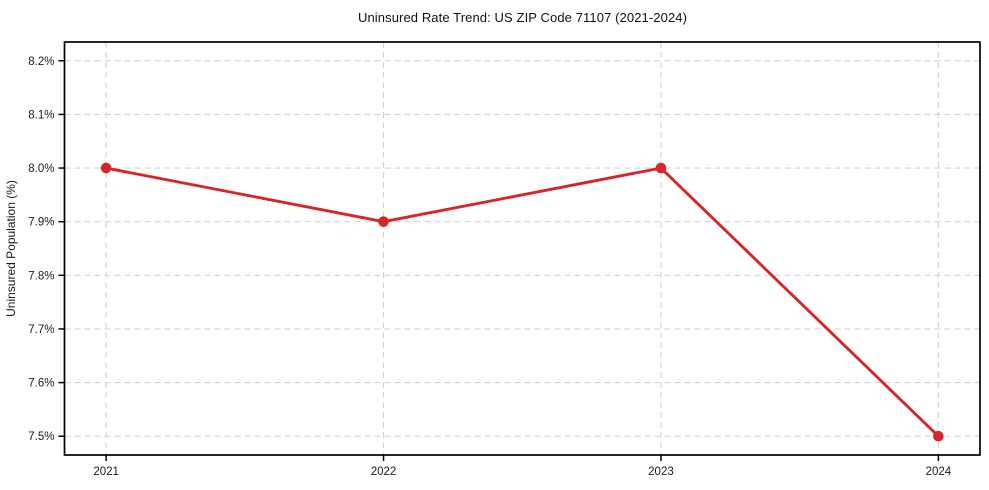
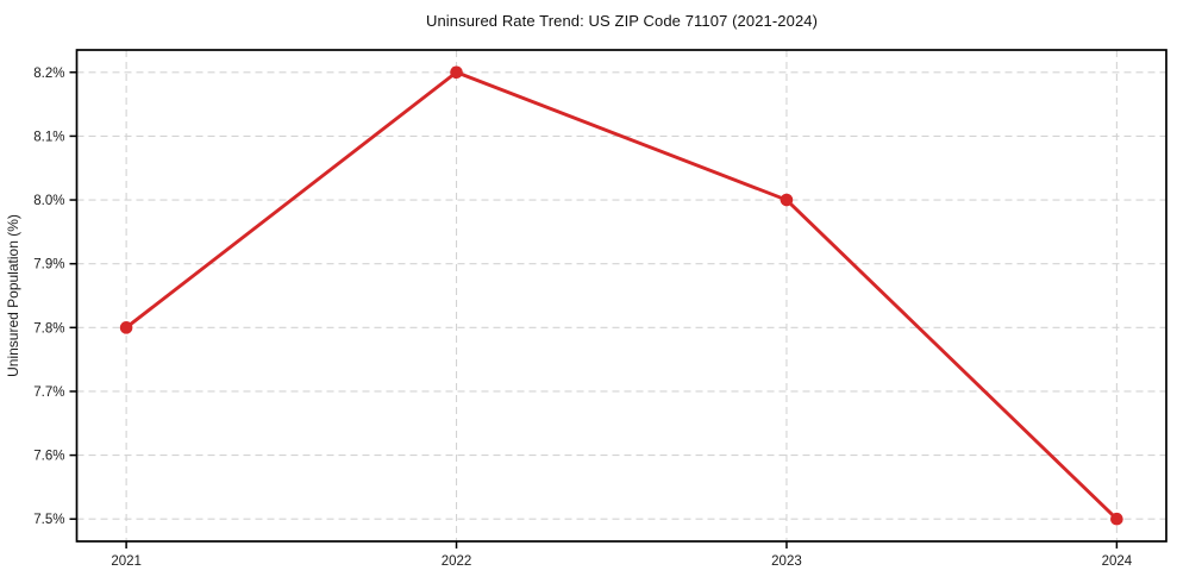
2021: 8.0% -> 7.8%
2022: 7.9% -> 8.2%
